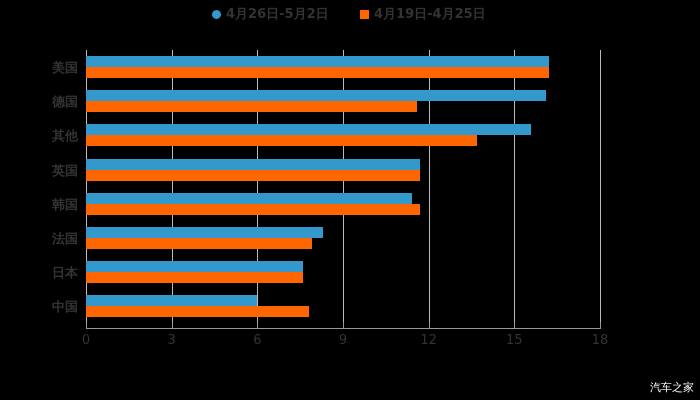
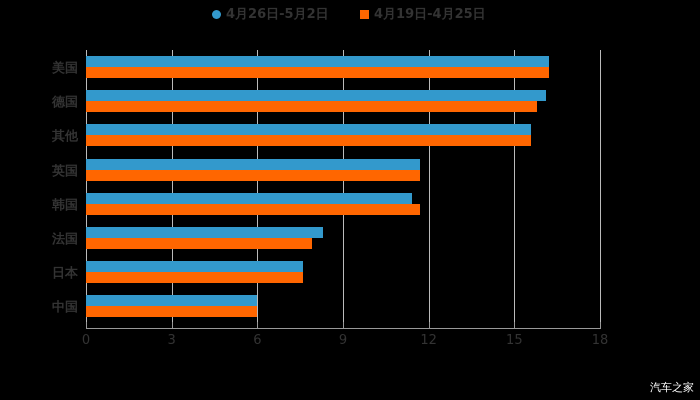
4月19日-4月25日/德国: 11.6 -> 15.8
4月19日-4月25日/其他: 13.7 -> 15.6
4月19日-4月25日/中国: 7.8 -> 6.0
